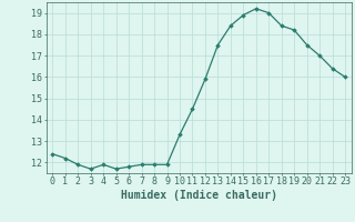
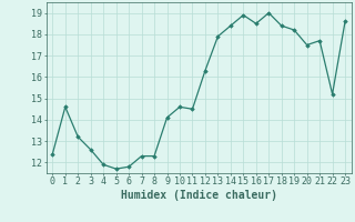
1: 12.2 -> 14.6
2: 11.9 -> 13.2
3: 11.7 -> 12.6
7: 11.9 -> 12.3
8: 11.9 -> 12.3
9: 11.9 -> 14.1
10: 13.3 -> 14.6
12: 15.9 -> 16.3
13: 17.5 -> 17.9
16: 19.2 -> 18.5
21: 17.0 -> 17.7
22: 16.4 -> 15.2
23: 16.0 -> 18.6
